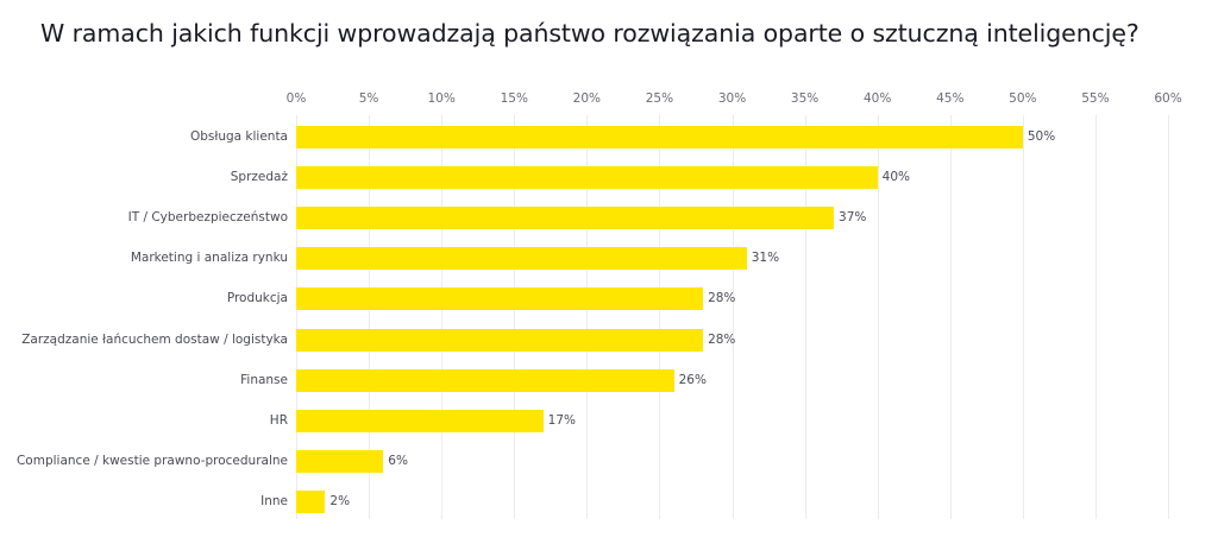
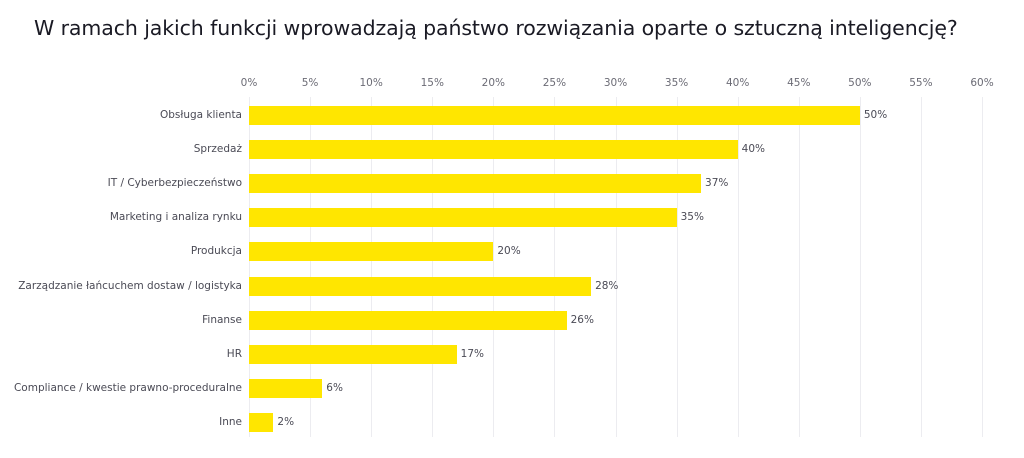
Marketing i analiza rynku: 31% -> 35%
Produkcja: 28% -> 20%
